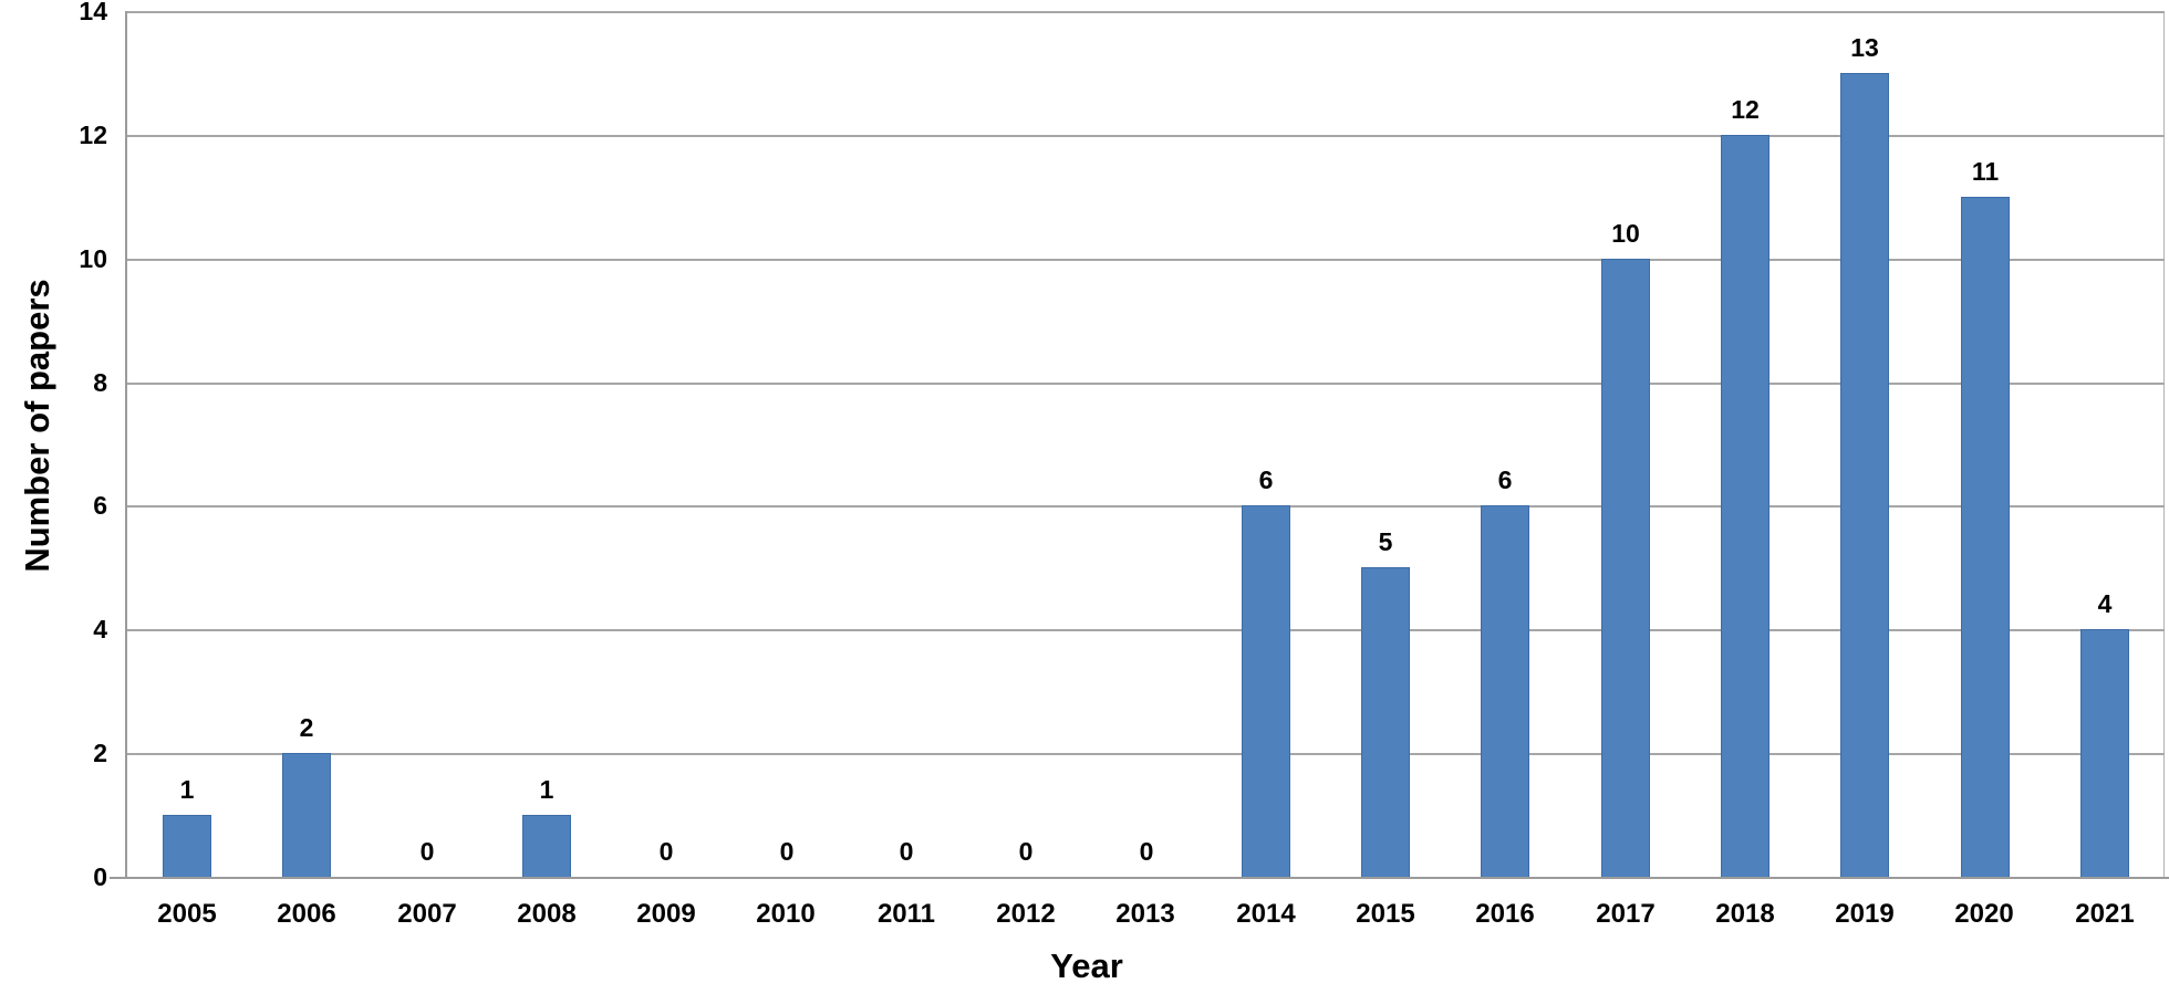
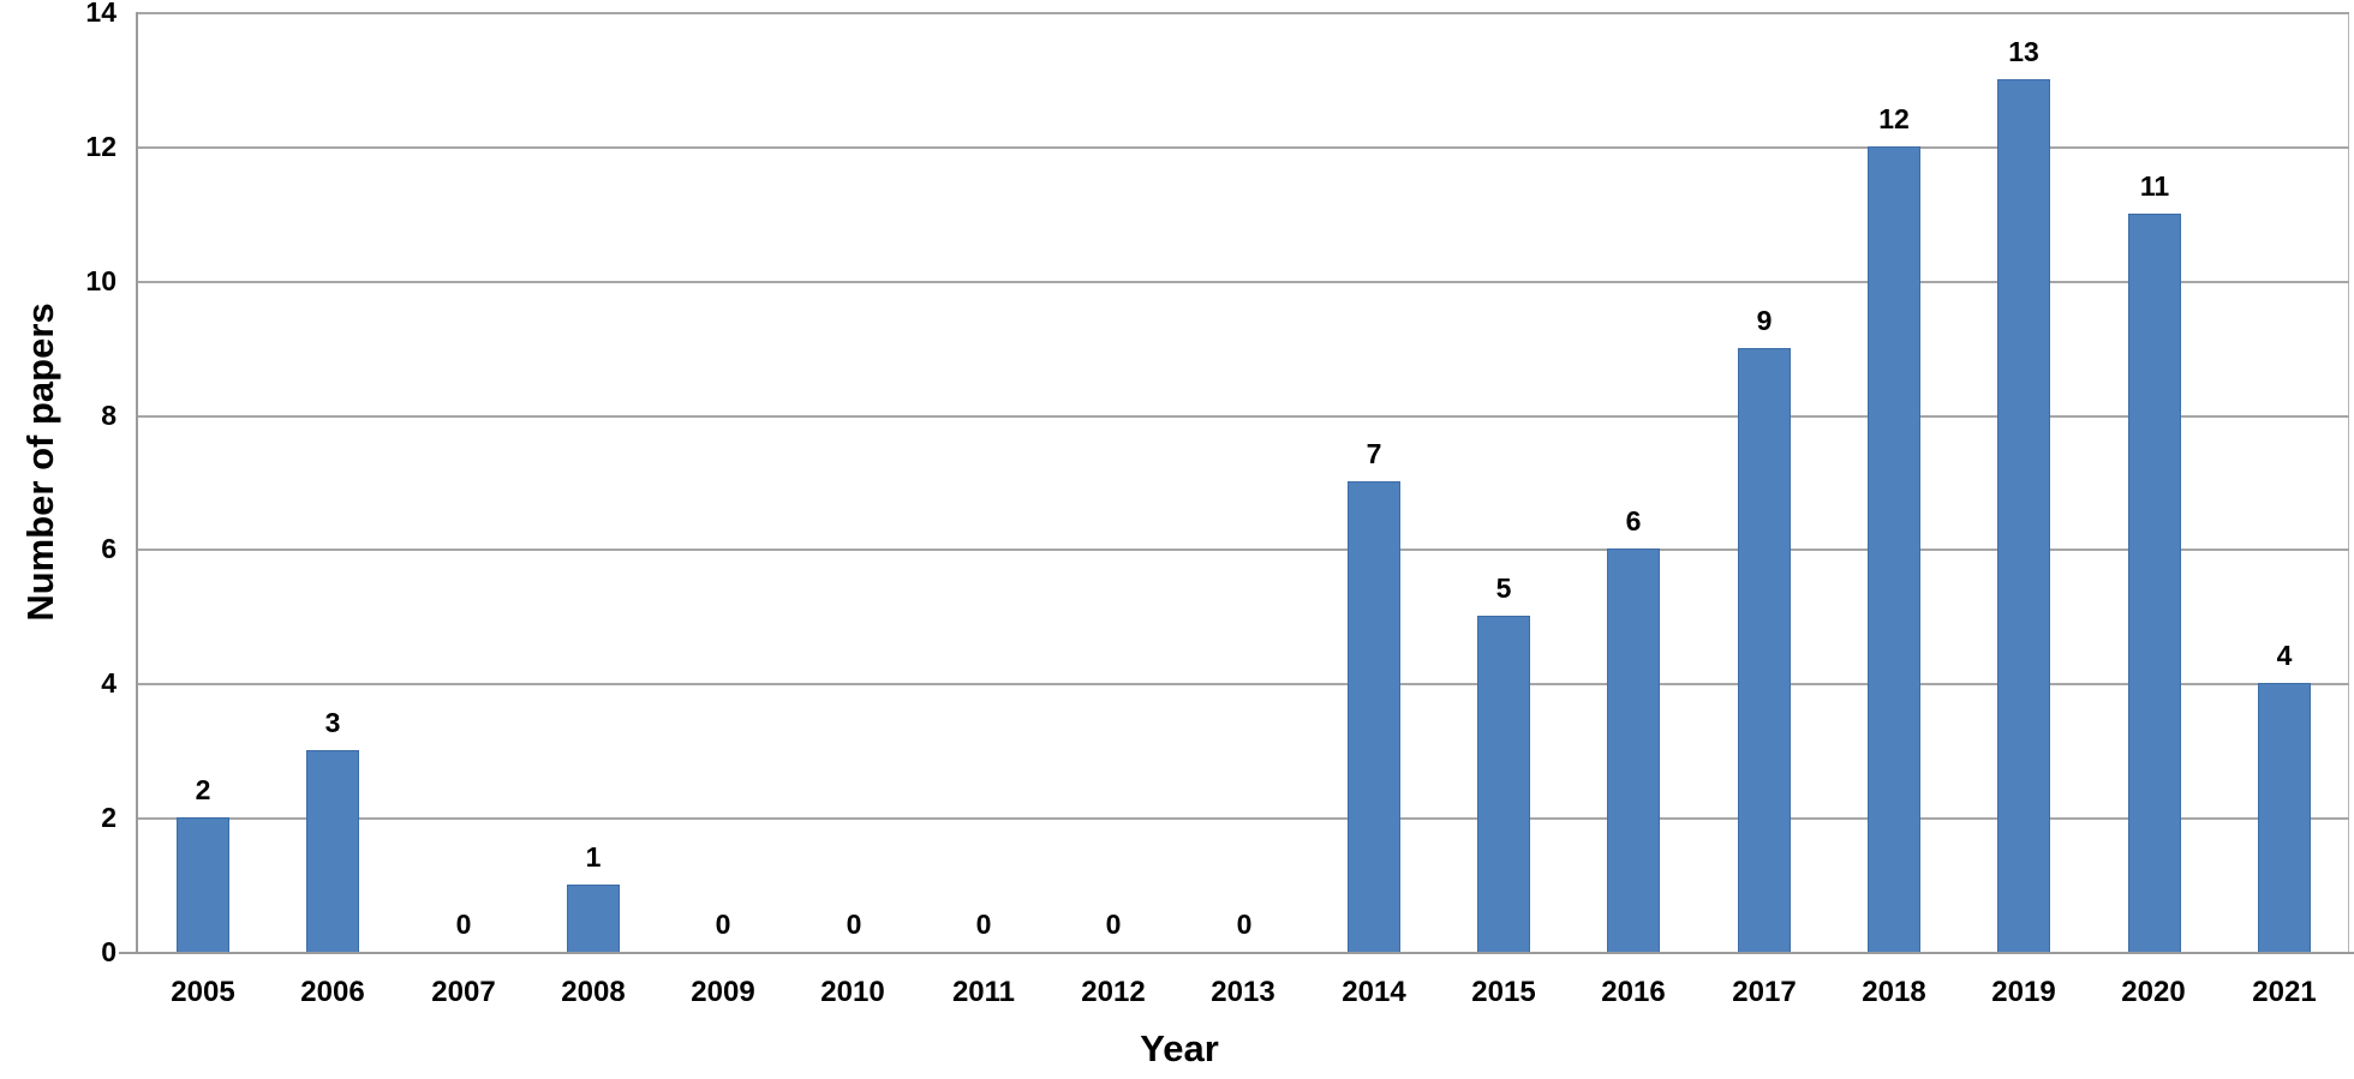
2005: 1 -> 2
2006: 2 -> 3
2014: 6 -> 7
2017: 10 -> 9
